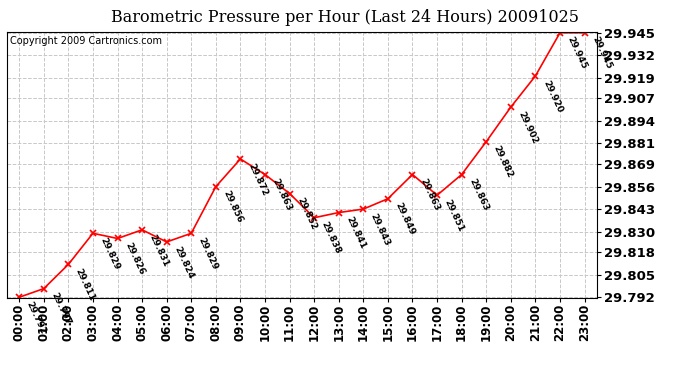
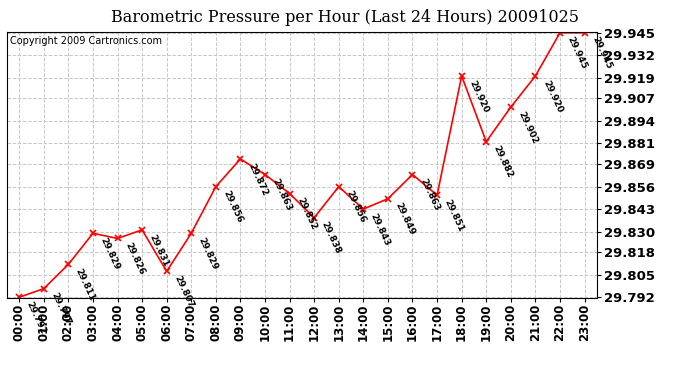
06:00: 29.824 -> 29.807
13:00: 29.841 -> 29.856
18:00: 29.863 -> 29.920
